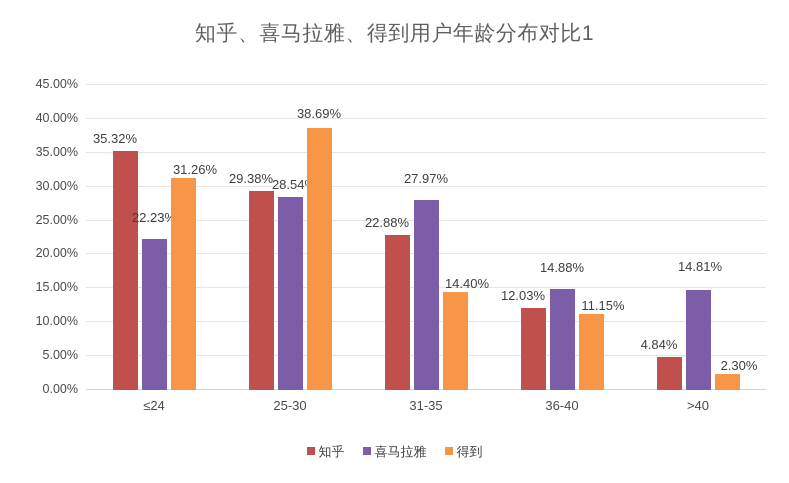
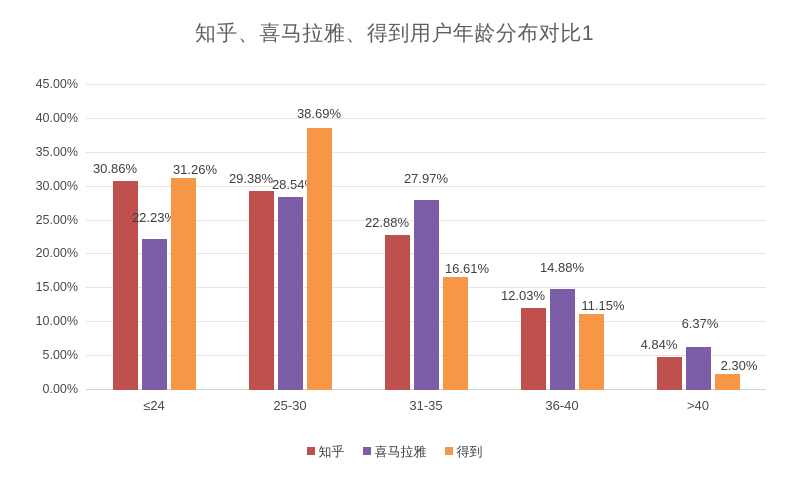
知乎/≤24: 35.32% -> 30.86%
得到/31-35: 14.40% -> 16.61%
喜马拉雅/>40: 14.81% -> 6.37%
